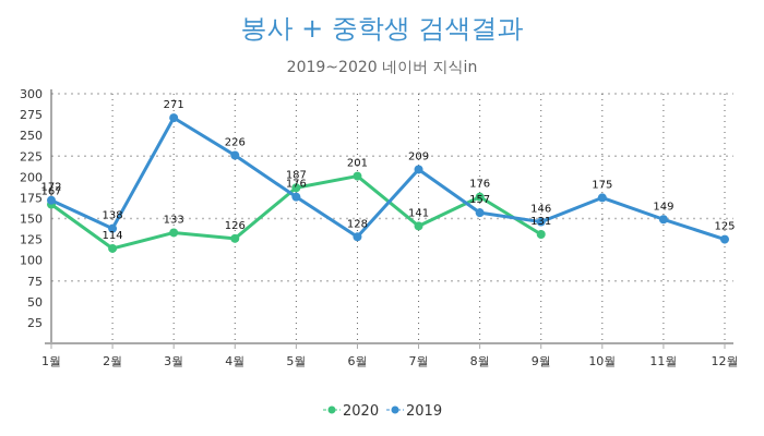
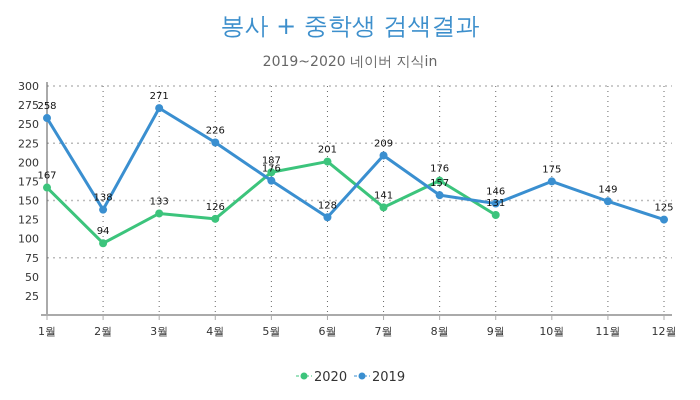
2019/1월: 172 -> 258
2020/2월: 114 -> 94
